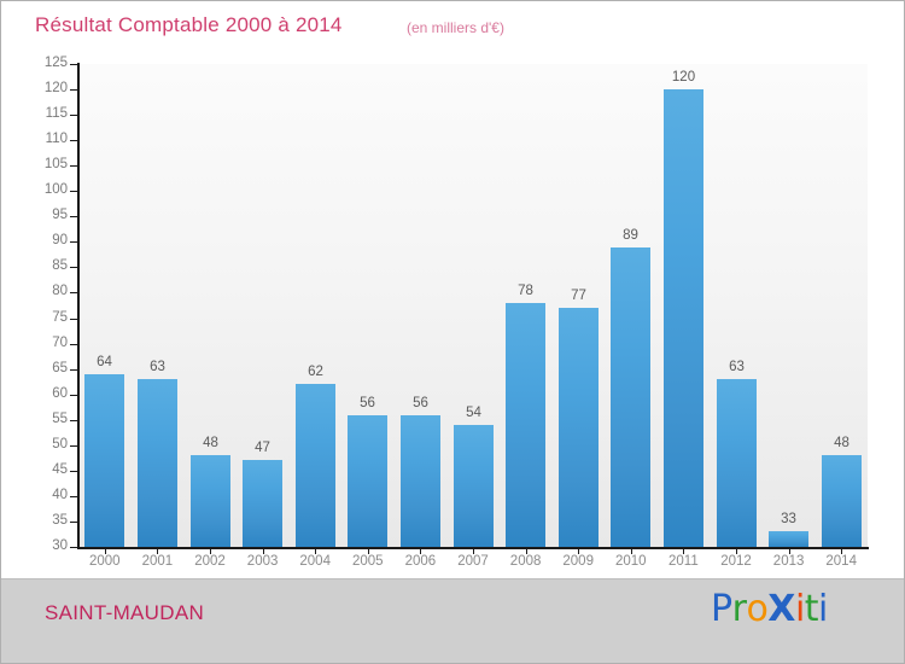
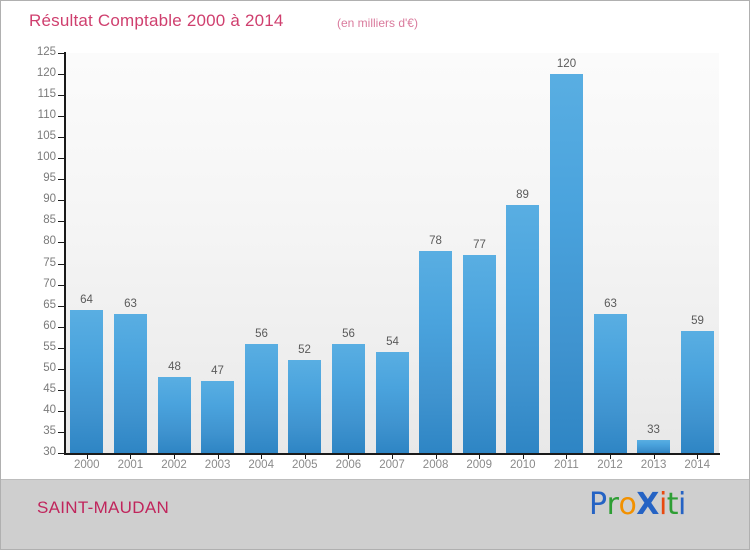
2004: 62 -> 56
2005: 56 -> 52
2014: 48 -> 59
